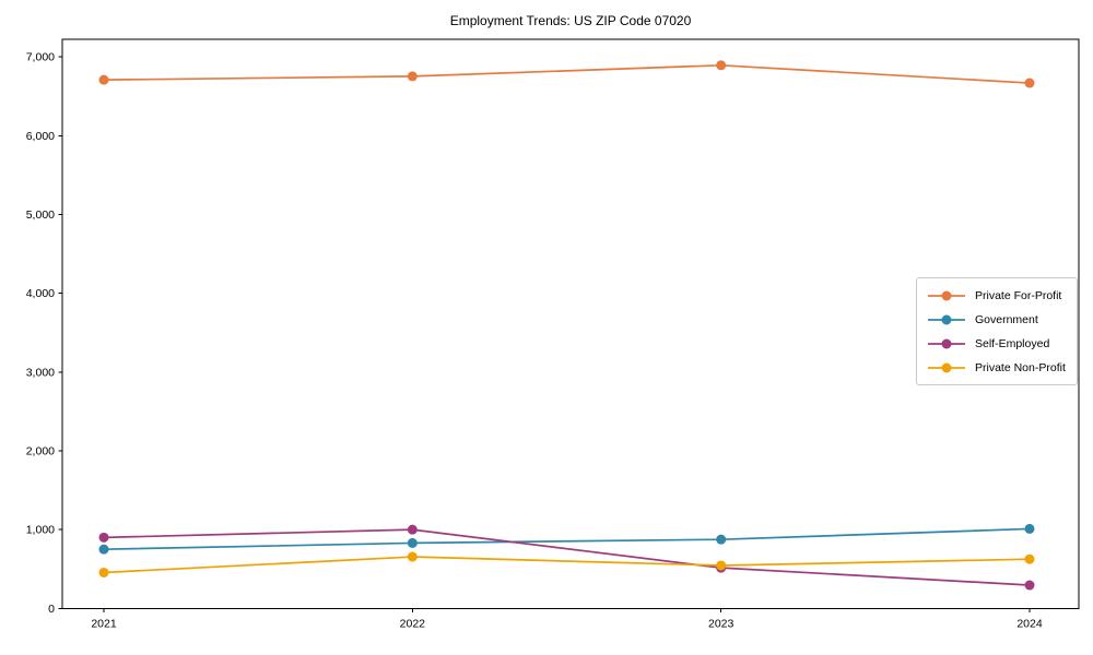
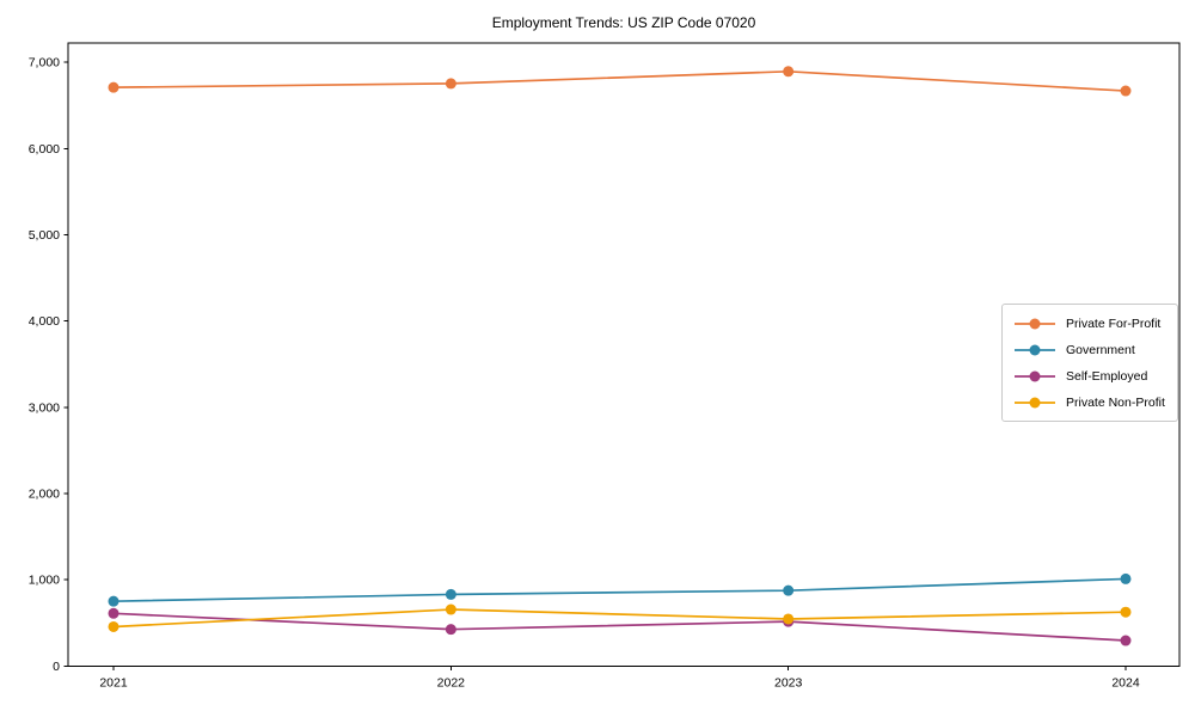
Self-Employed/2021: 900 -> 600
Self-Employed/2022: 1000 -> 400
